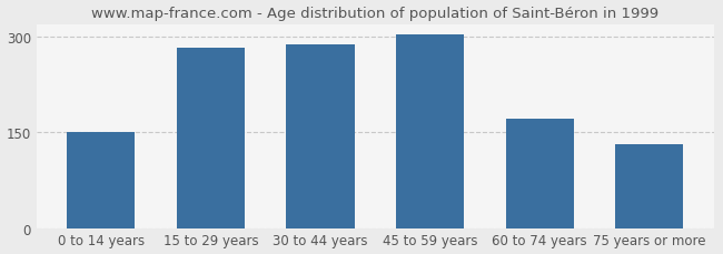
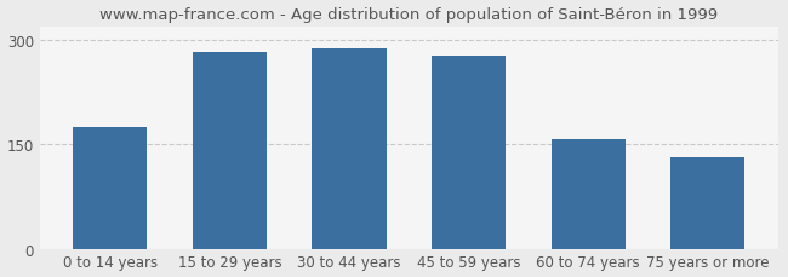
0 to 14 years: 150 -> 175
45 to 59 years: 304 -> 278
60 to 74 years: 172 -> 157
